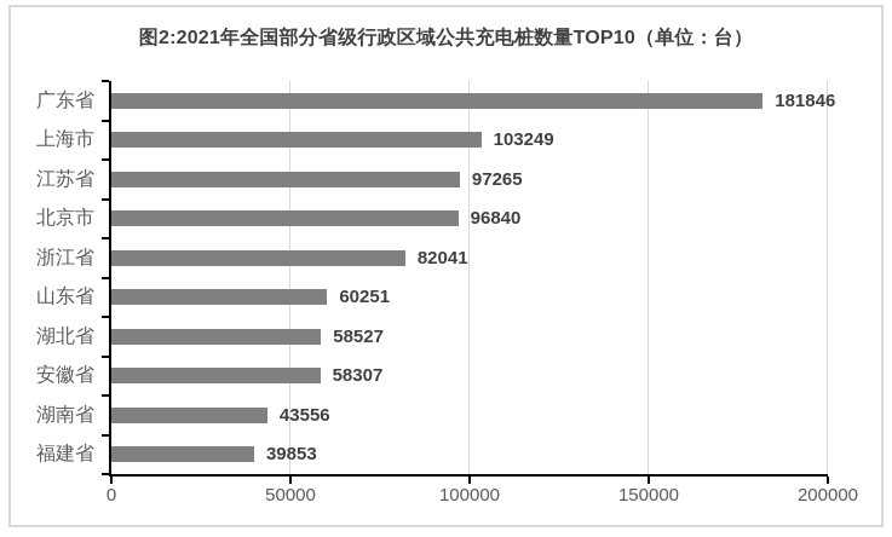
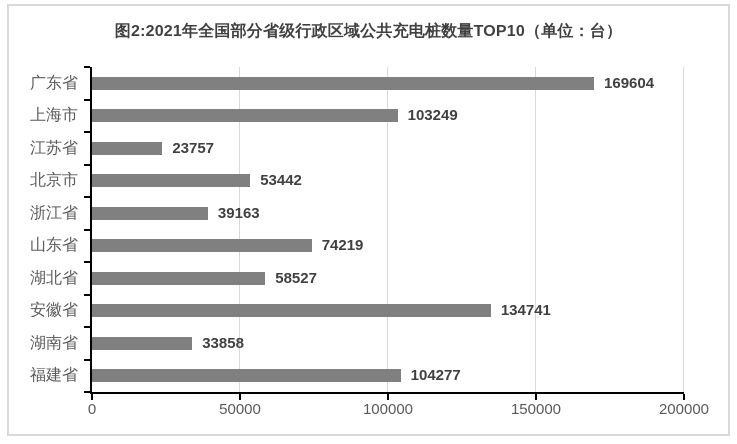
广东省: 181846 -> 169604
江苏省: 97265 -> 23757
北京市: 96840 -> 53442
浙江省: 82041 -> 39163
山东省: 60251 -> 74219
安徽省: 58307 -> 134741
湖南省: 43556 -> 33858
福建省: 39853 -> 104277
